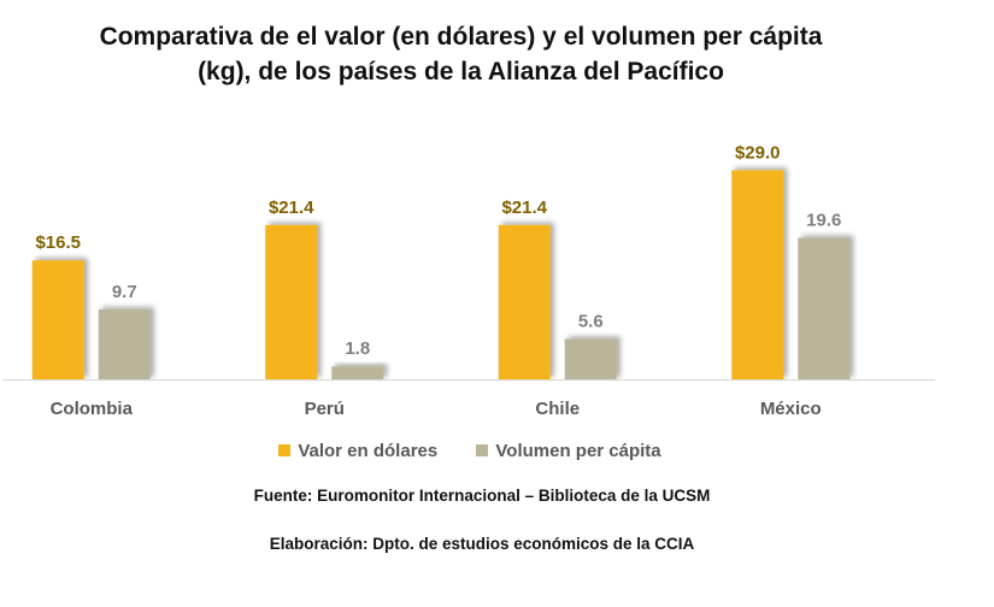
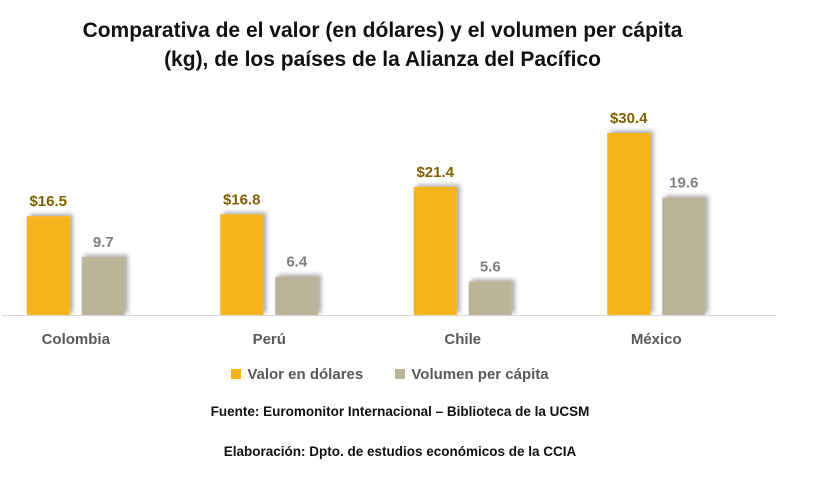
Valor en dólares/Perú: $21.4 -> $16.8
Volumen per cápita/Perú: 1.8 -> 6.4
Valor en dólares/México: $29.0 -> $30.4
